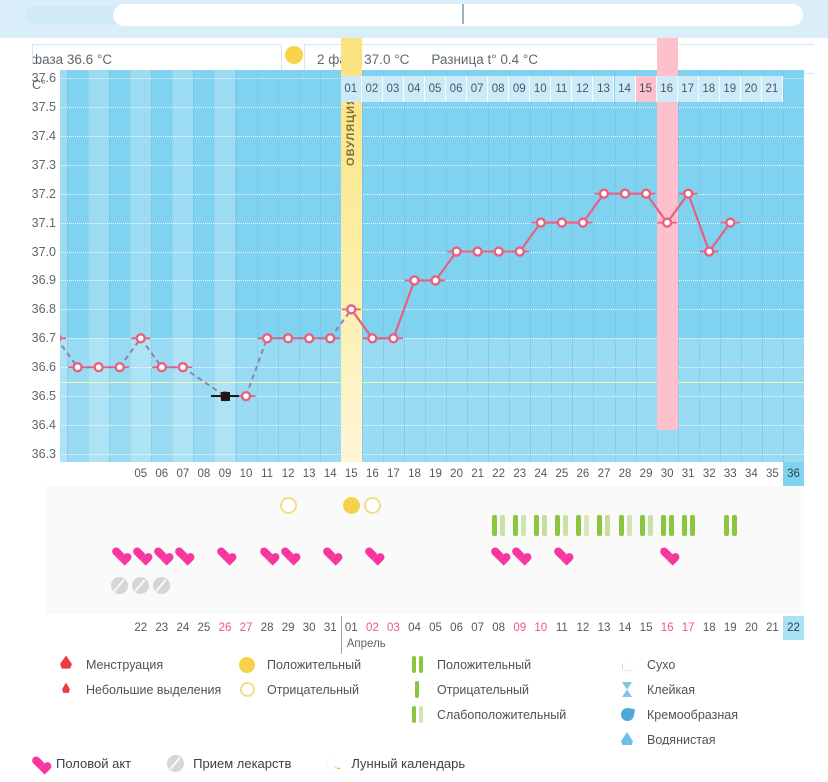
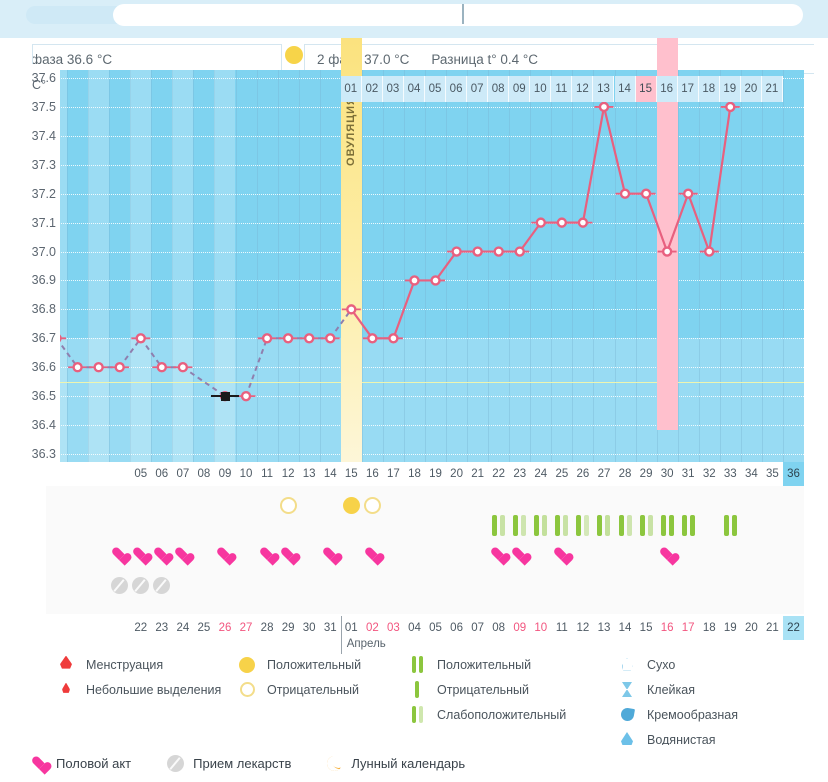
27: 37.2 -> 37.5
30: 37.1 -> 37.0
33: 37.1 -> 37.5
